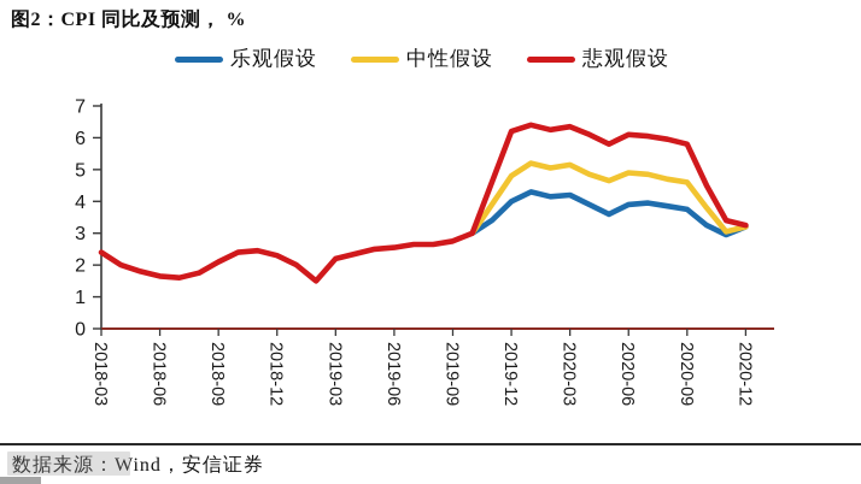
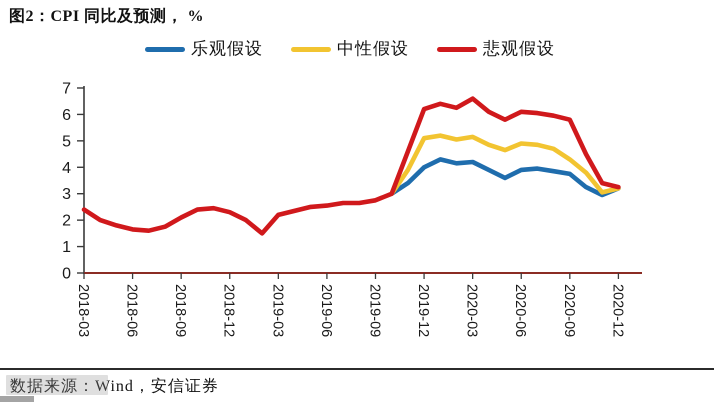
中性假设/2019-12: 4.8 -> 5.1
悲观假设/2020-03: 6.3 -> 6.6
中性假设/2020-09: 4.6 -> 4.3
